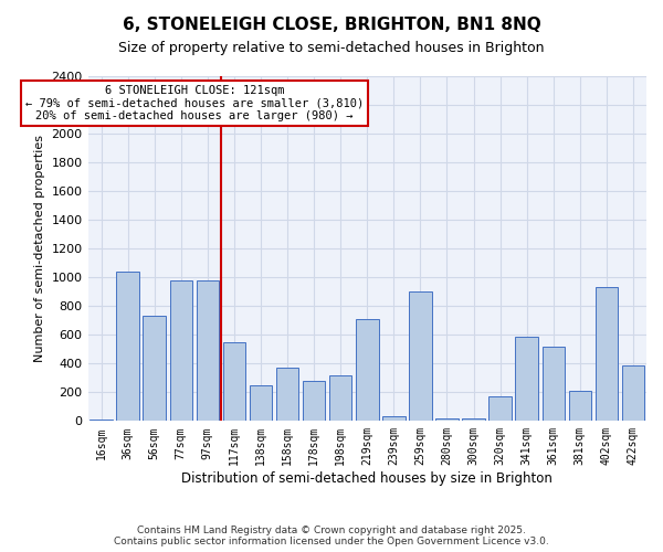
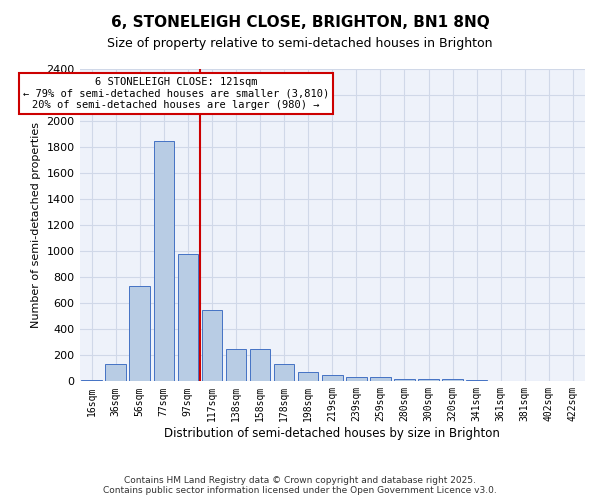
36sqm: 1040 -> 130
77sqm: 980 -> 1850
158sqm: 370 -> 240
178sqm: 280 -> 130
198sqm: 320 -> 70
219sqm: 710 -> 50
259sqm: 900 -> 30
320sqm: 170 -> 20
341sqm: 590 -> 10
361sqm: 520 -> 0
381sqm: 210 -> 0
402sqm: 930 -> 0
422sqm: 390 -> 0
